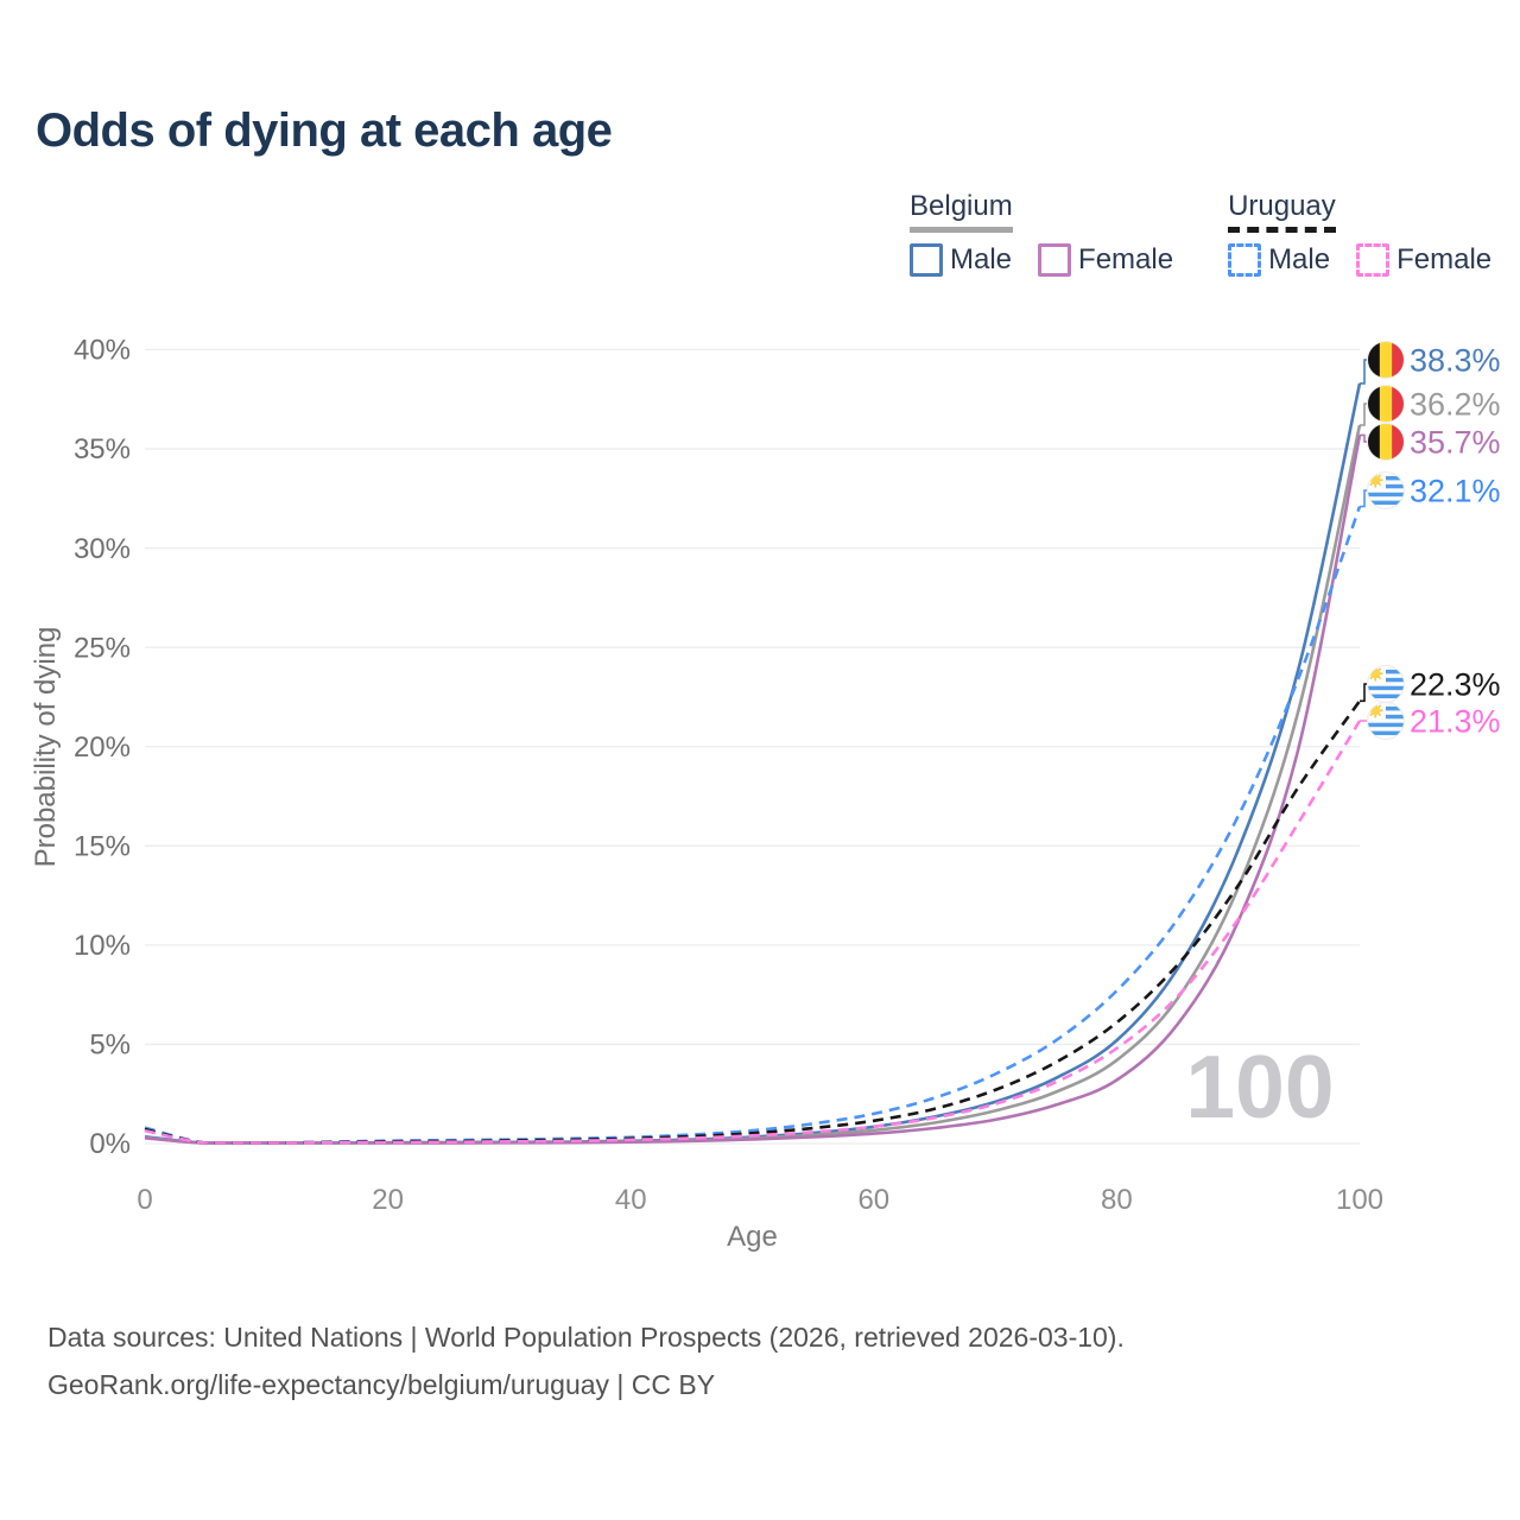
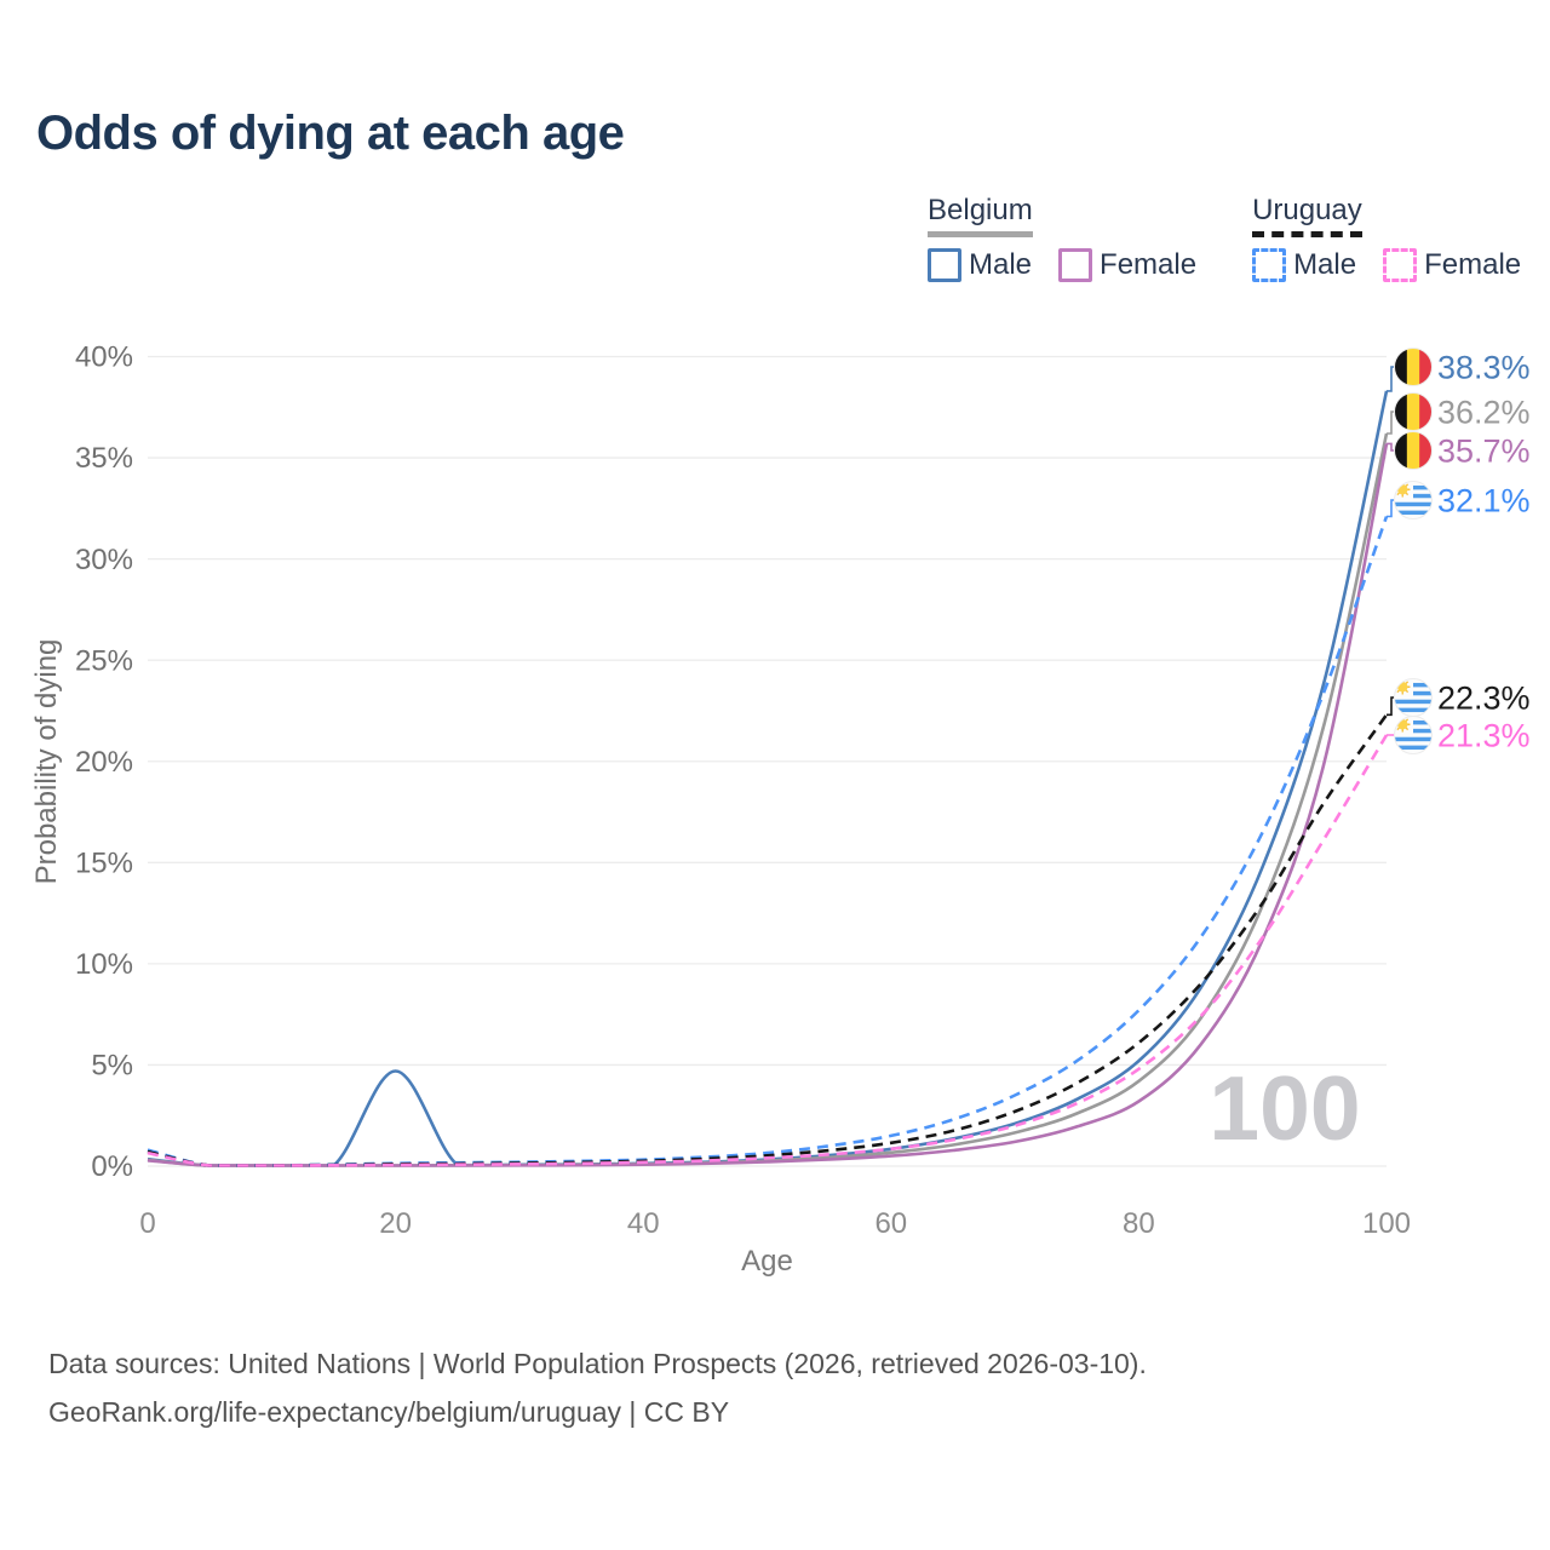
Belgium Male/20: 0.1% -> 4.7%
